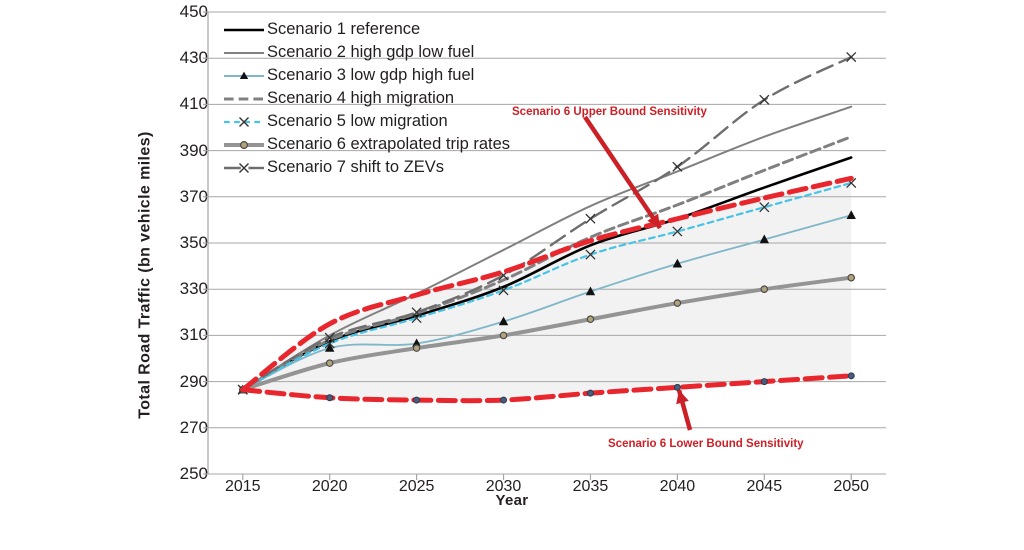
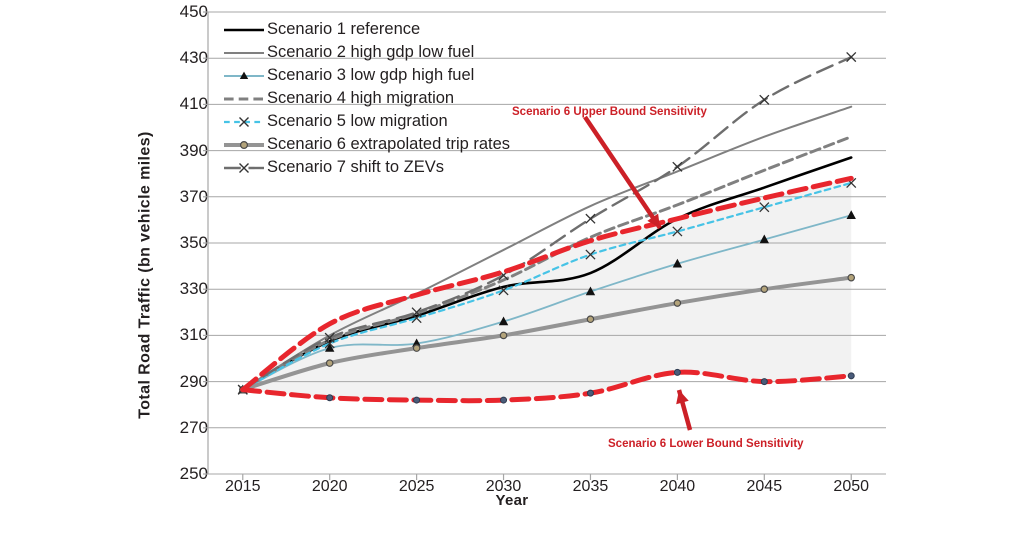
Scenario 1 reference/2035: 349 -> 337
Scenario 6 Lower Bound Sensitivity/2040: 288 -> 294
